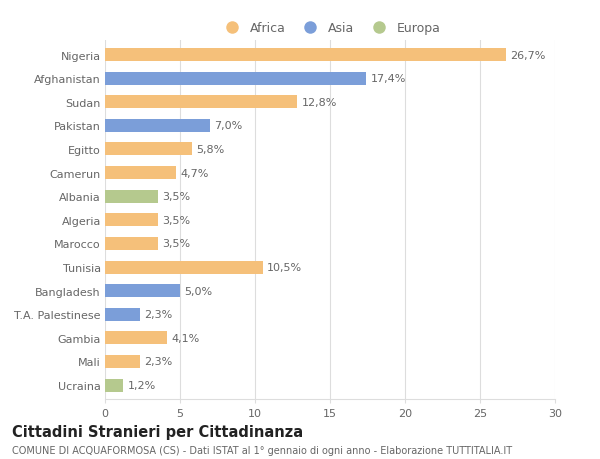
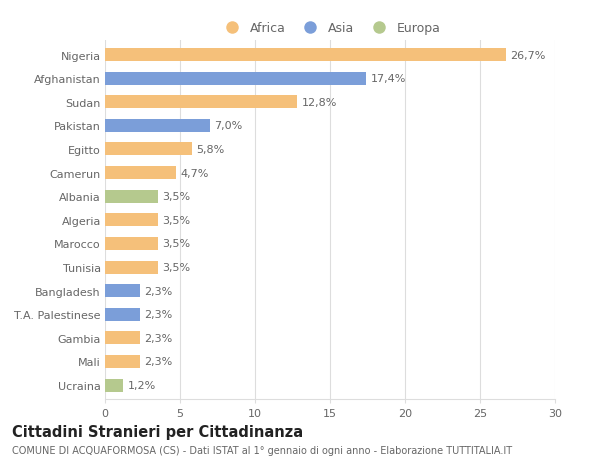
Tunisia: 10,5% -> 3,5%
Bangladesh: 5,0% -> 2,3%
Gambia: 4,1% -> 2,3%
